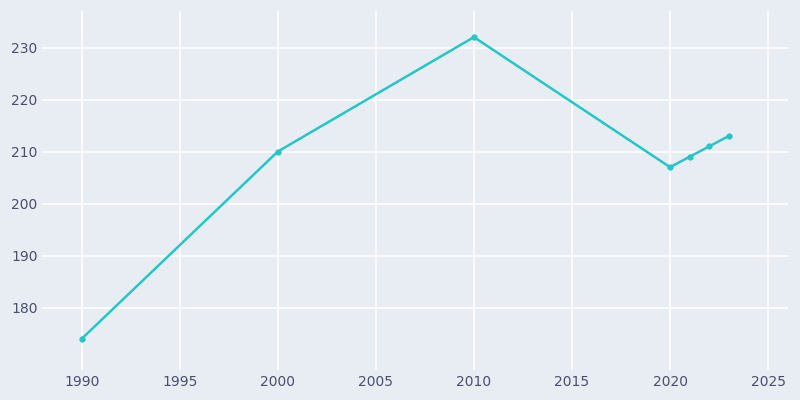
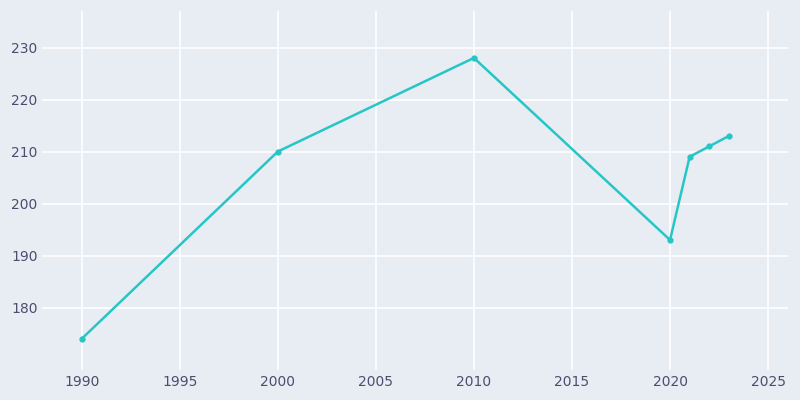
2010: 232 -> 228
2020: 207 -> 193
